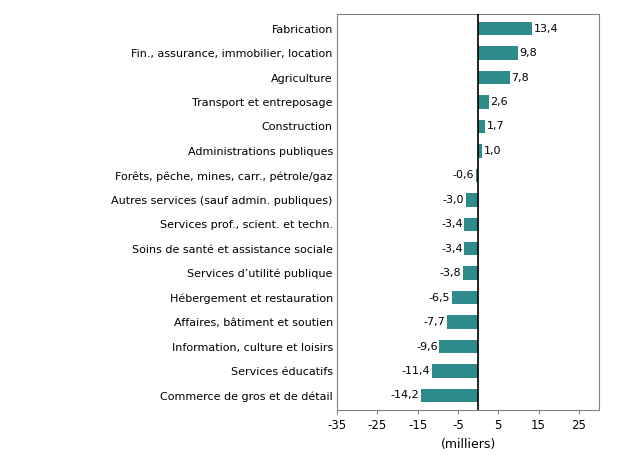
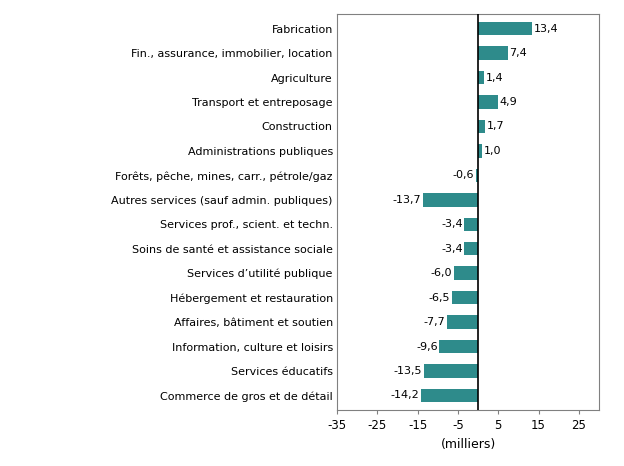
Fin., assurance, immobilier, location: 9,8 -> 7,4
Agriculture: 7,8 -> 1,4
Transport et entreposage: 2,6 -> 4,9
Autres services (sauf admin. publiques): -3,0 -> -13,7
Services d’utilité publique: -3,8 -> -6,0
Services éducatifs: -11,4 -> -13,5
